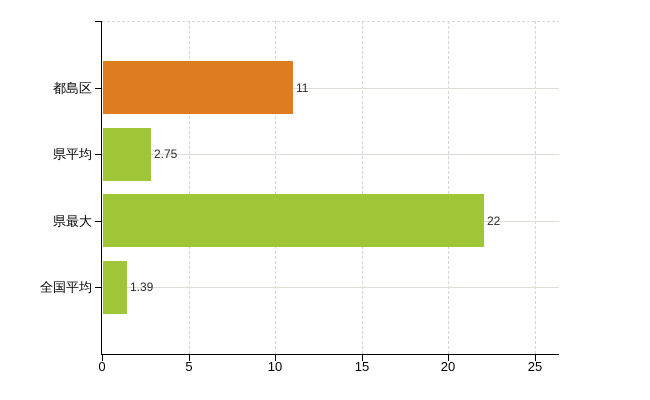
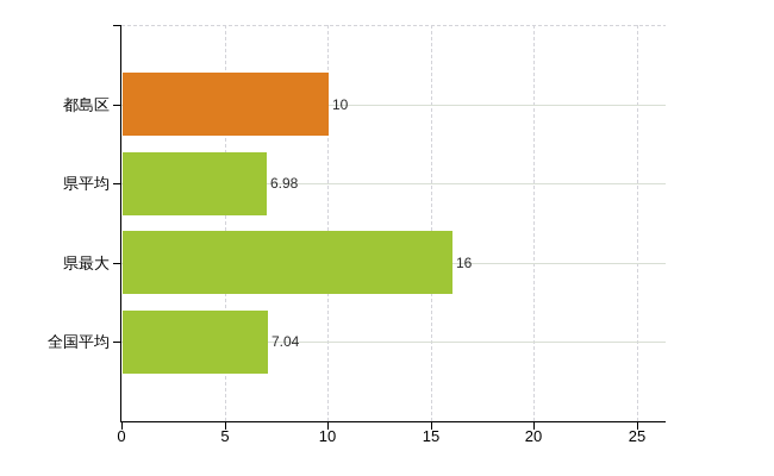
都島区: 11 -> 10
県平均: 2.75 -> 6.98
県最大: 22 -> 16
全国平均: 1.39 -> 7.04
